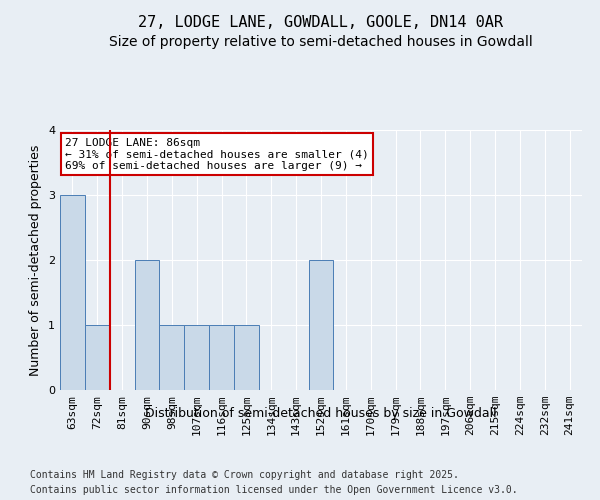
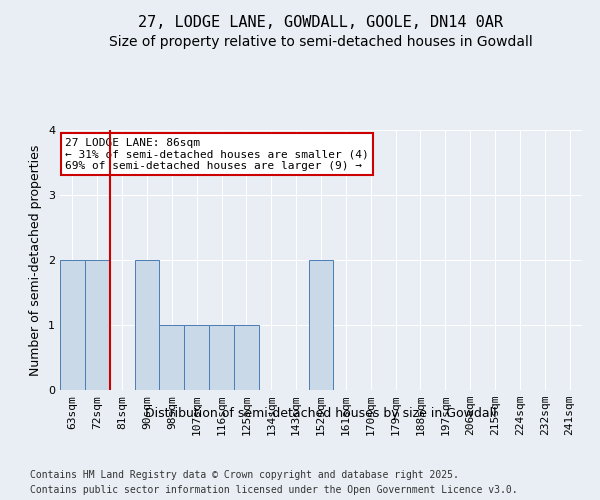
63sqm: 3 -> 2
72sqm: 1 -> 2
